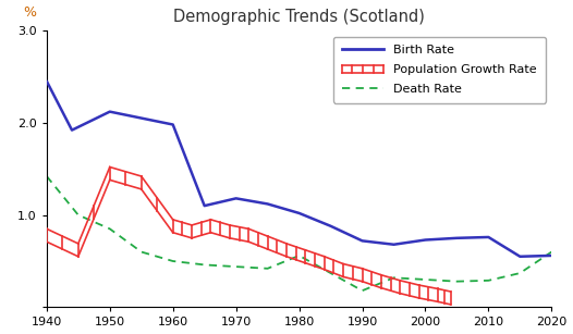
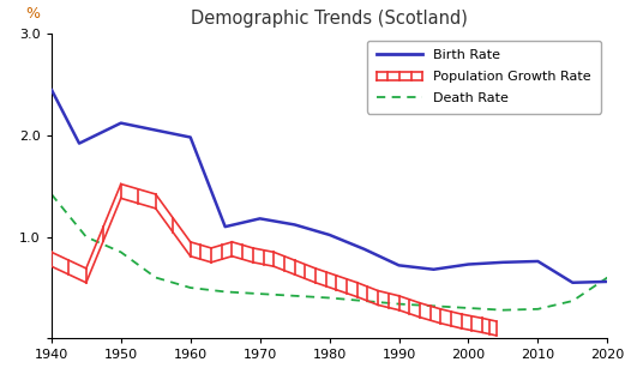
Death Rate/1980: 0.56 -> 0.40
Death Rate/1990: 0.18 -> 0.34
